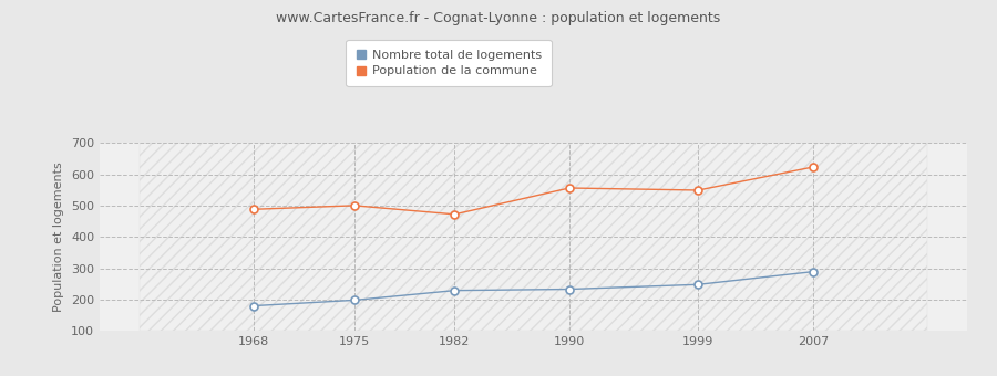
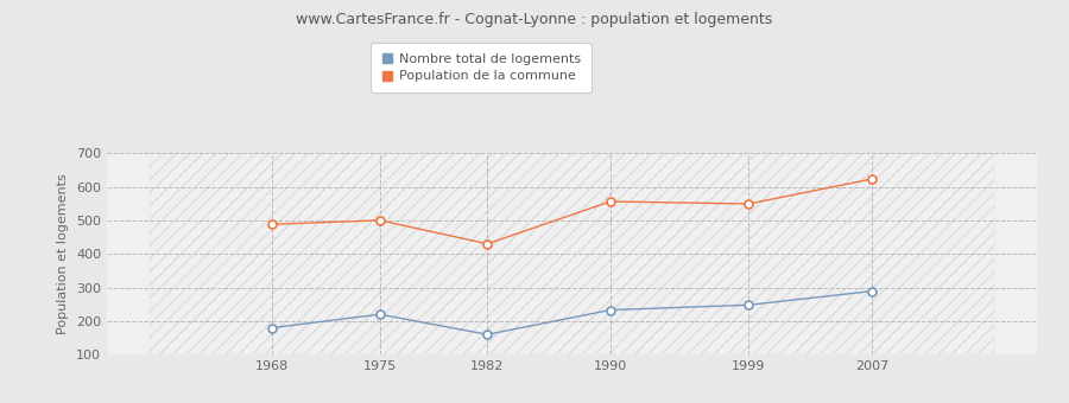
Nombre total de logements/1975: 198 -> 220
Nombre total de logements/1982: 229 -> 160
Population de la commune/1982: 472 -> 430
